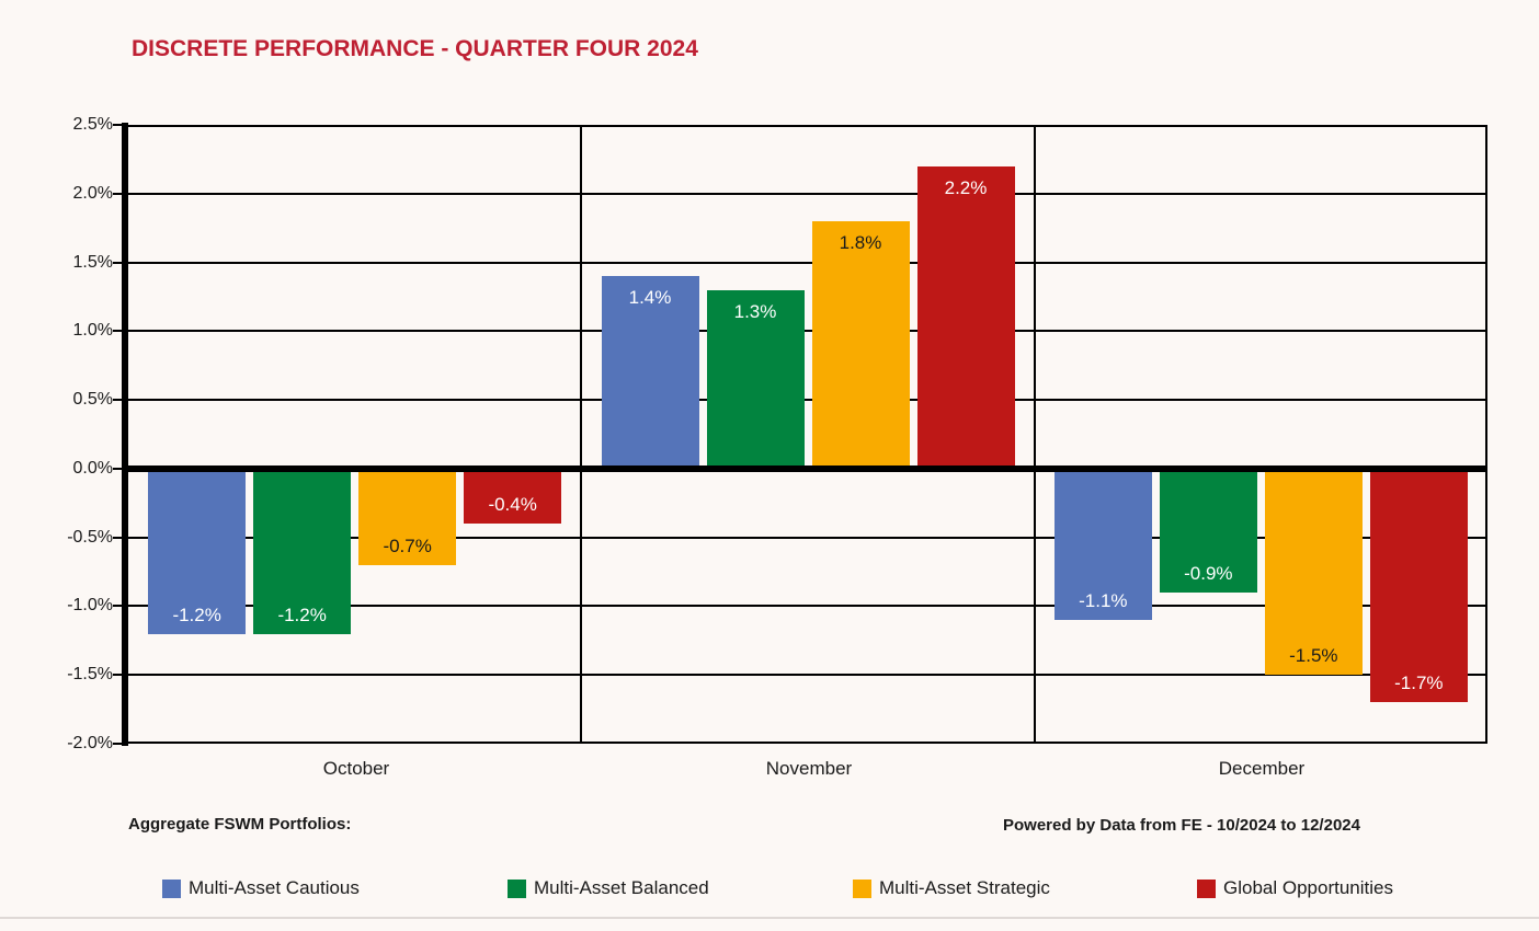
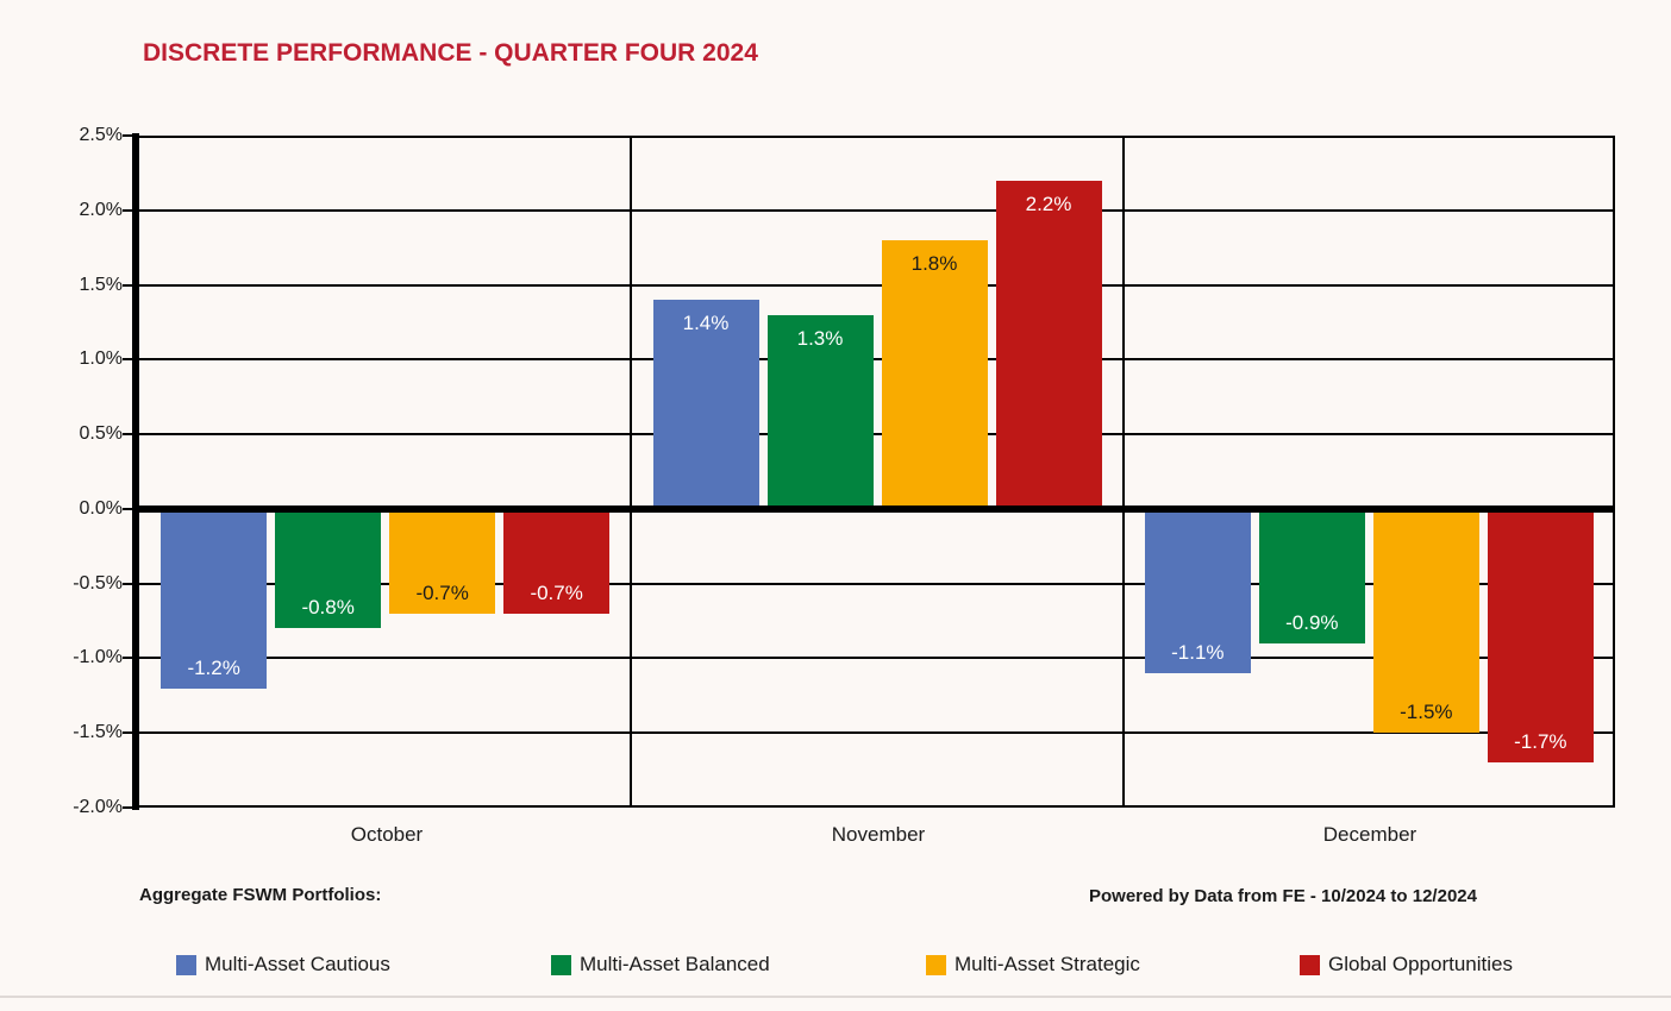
Multi-Asset Balanced/October: -1.2% -> -0.8%
Global Opportunities/October: -0.4% -> -0.7%
